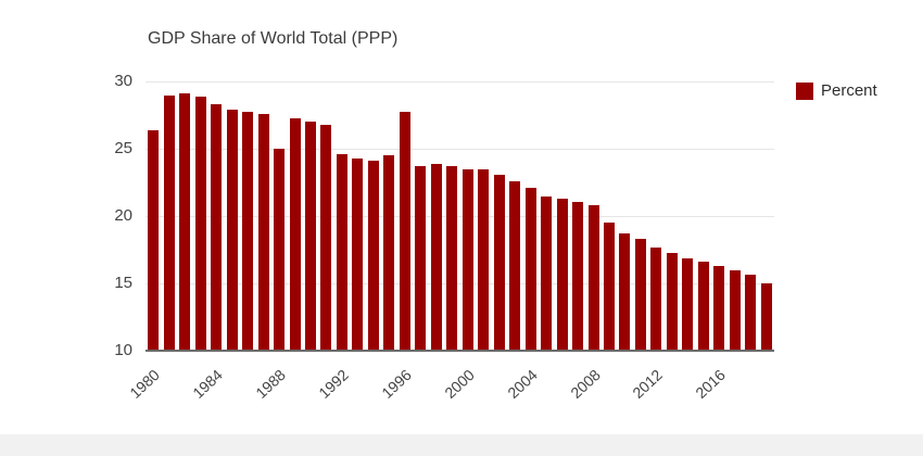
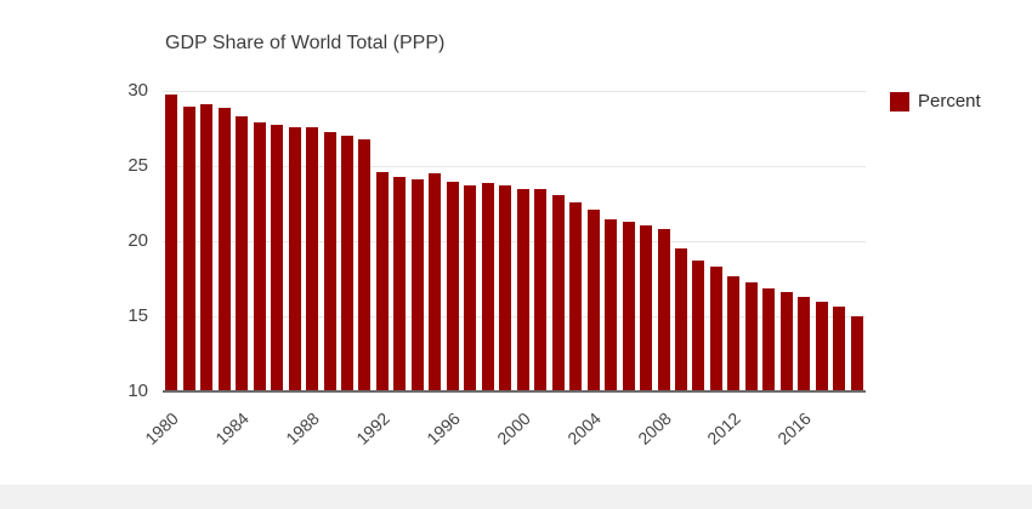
1980: 26.3 -> 29.7
1988: 24.9 -> 27.5
1996: 27.7 -> 23.9
